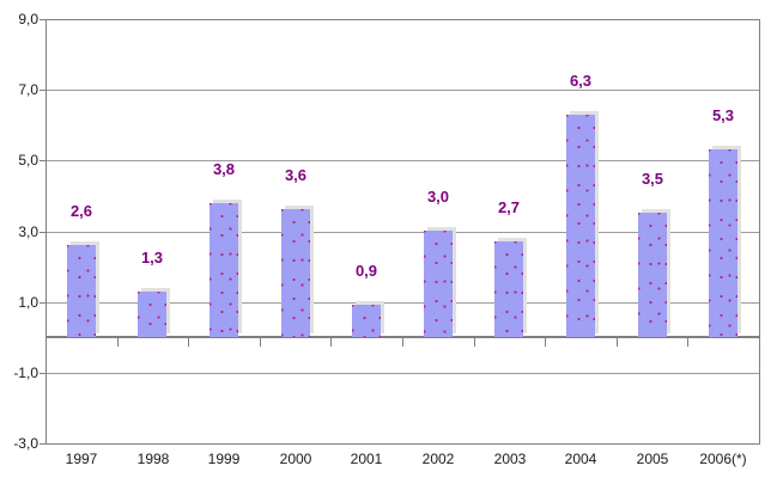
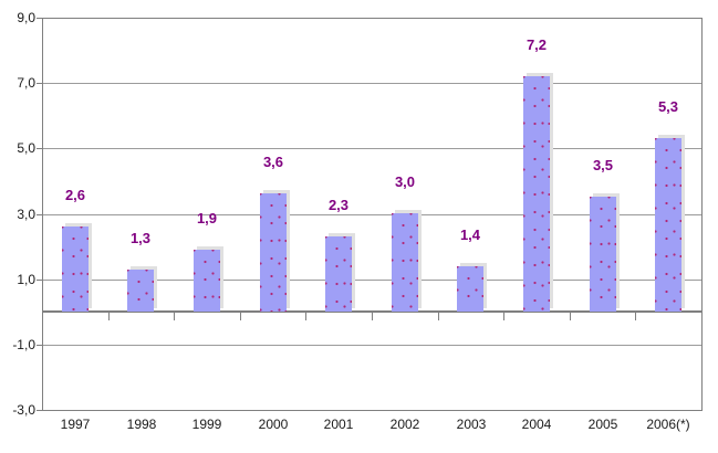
1999: 3,8 -> 1,9
2001: 0,9 -> 2,3
2003: 2,7 -> 1,4
2004: 6,3 -> 7,2
